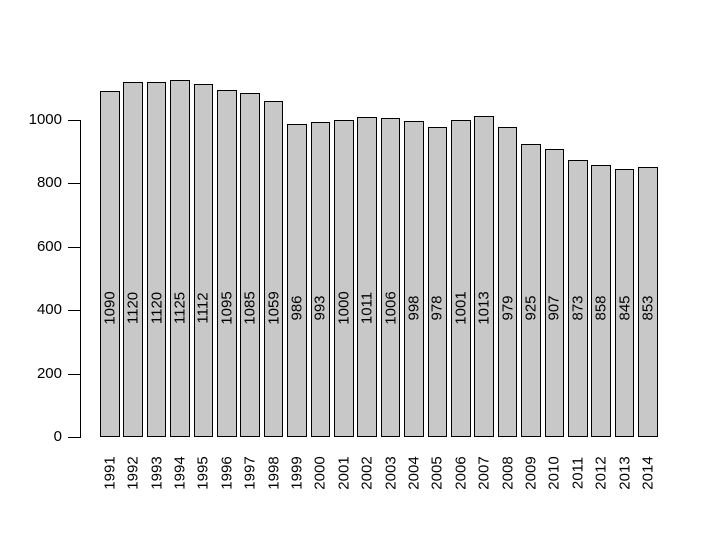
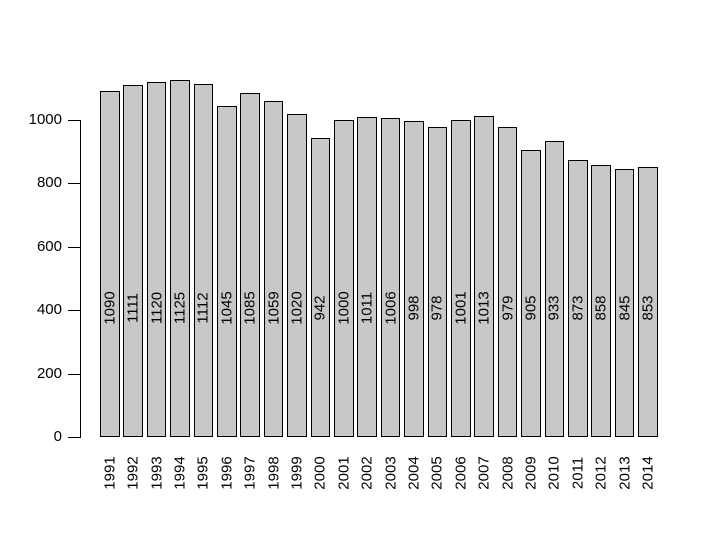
1992: 1120 -> 1111
1996: 1095 -> 1045
1999: 986 -> 1020
2000: 993 -> 942
2009: 925 -> 905
2010: 907 -> 933
